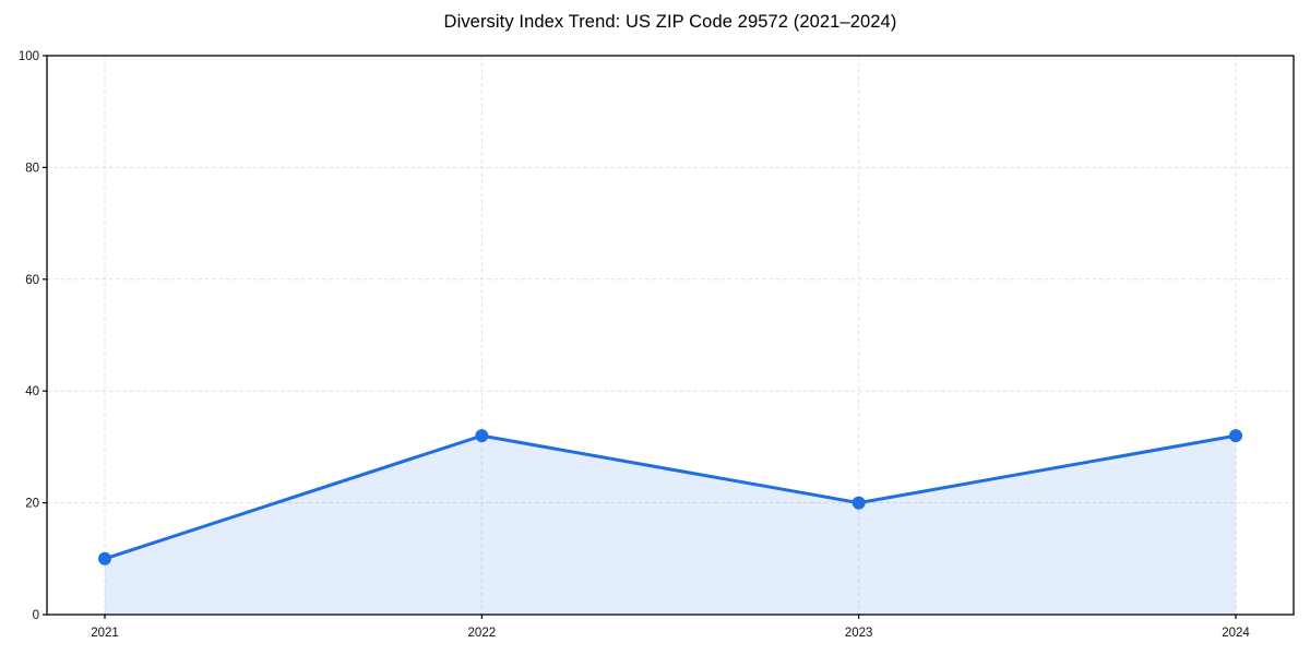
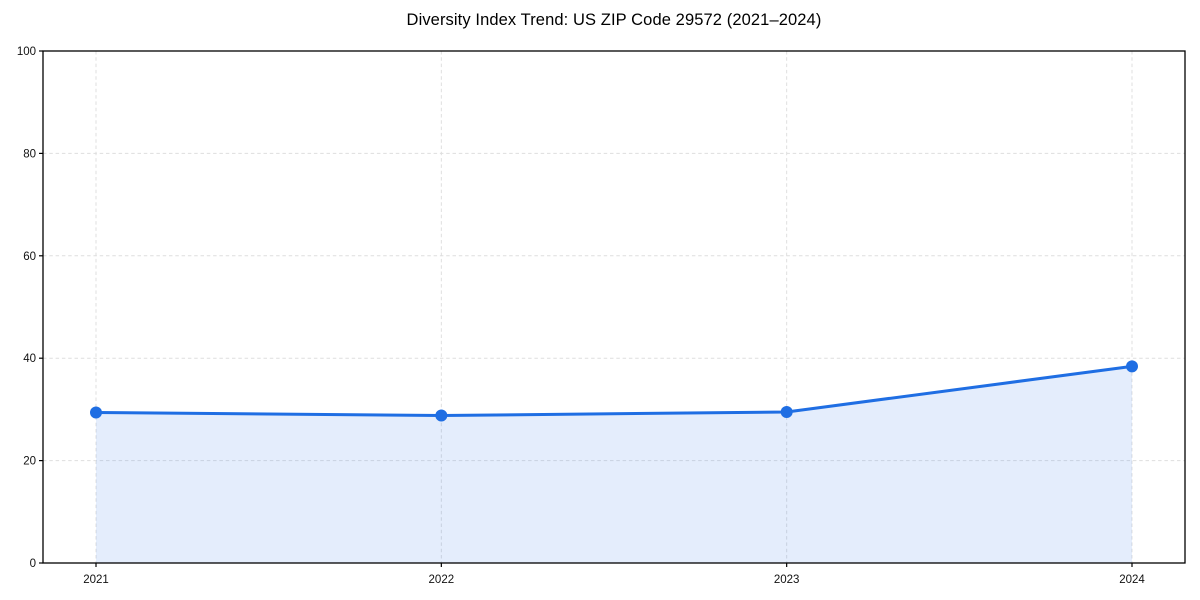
2021: 10 -> 29
2022: 32 -> 29
2023: 20 -> 30
2024: 32 -> 38
